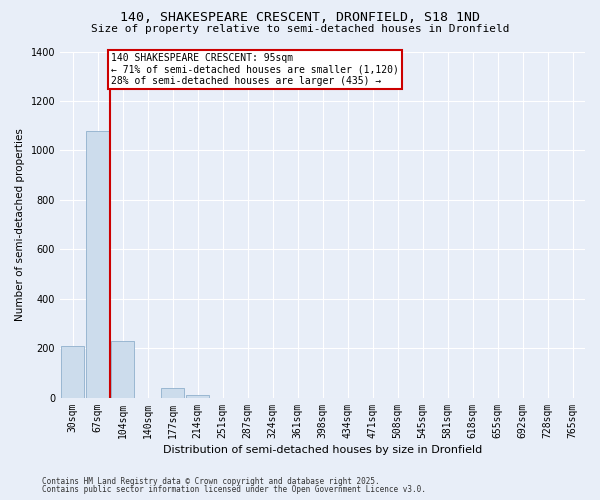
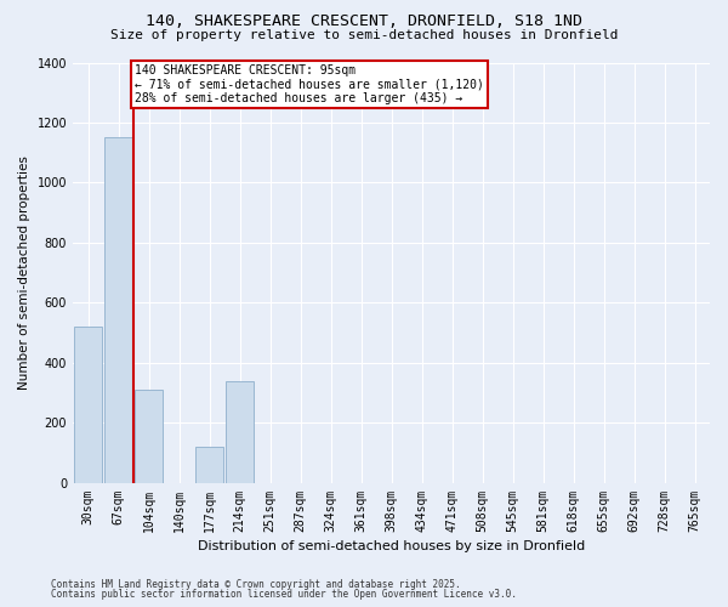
30sqm: 210 -> 520
67sqm: 1080 -> 1150
104sqm: 230 -> 310
177sqm: 40 -> 120
214sqm: 10 -> 340
